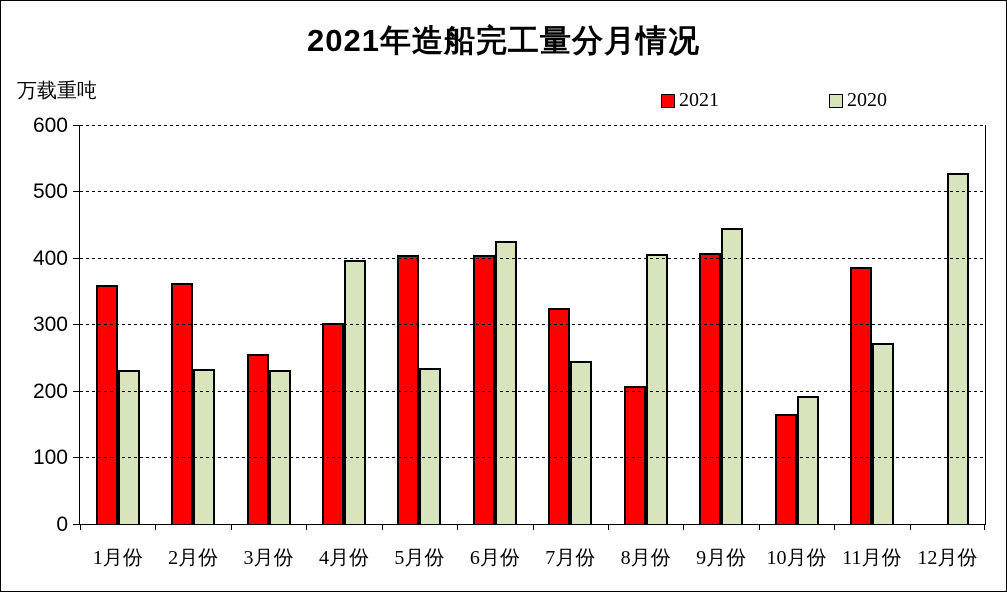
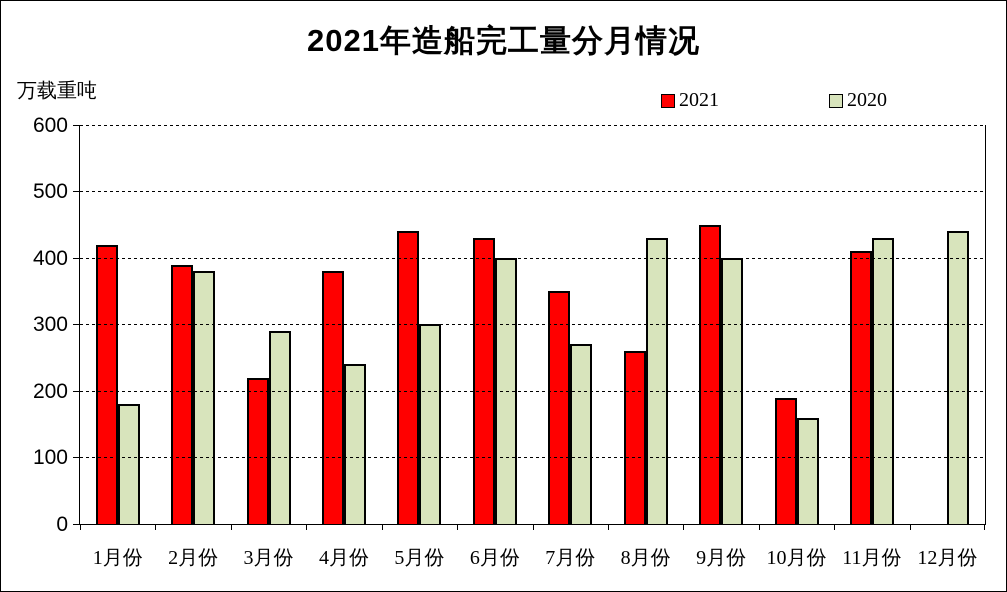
2021/1月份: 360 -> 420
2020/1月份: 230 -> 180
2021/2月份: 360 -> 390
2020/2月份: 230 -> 380
2021/3月份: 260 -> 220
2020/3月份: 230 -> 290
2021/4月份: 300 -> 380
2020/4月份: 400 -> 240
2021/5月份: 400 -> 440
2020/5月份: 230 -> 300
2021/6月份: 400 -> 430
2020/6月份: 430 -> 400
2021/7月份: 320 -> 350
2020/7月份: 240 -> 270
2021/8月份: 210 -> 260
2020/8月份: 410 -> 430
2021/9月份: 410 -> 450
2020/9月份: 440 -> 400
2021/10月份: 160 -> 190
2020/10月份: 190 -> 160
2021/11月份: 390 -> 410
2020/11月份: 270 -> 430
2020/12月份: 530 -> 440
